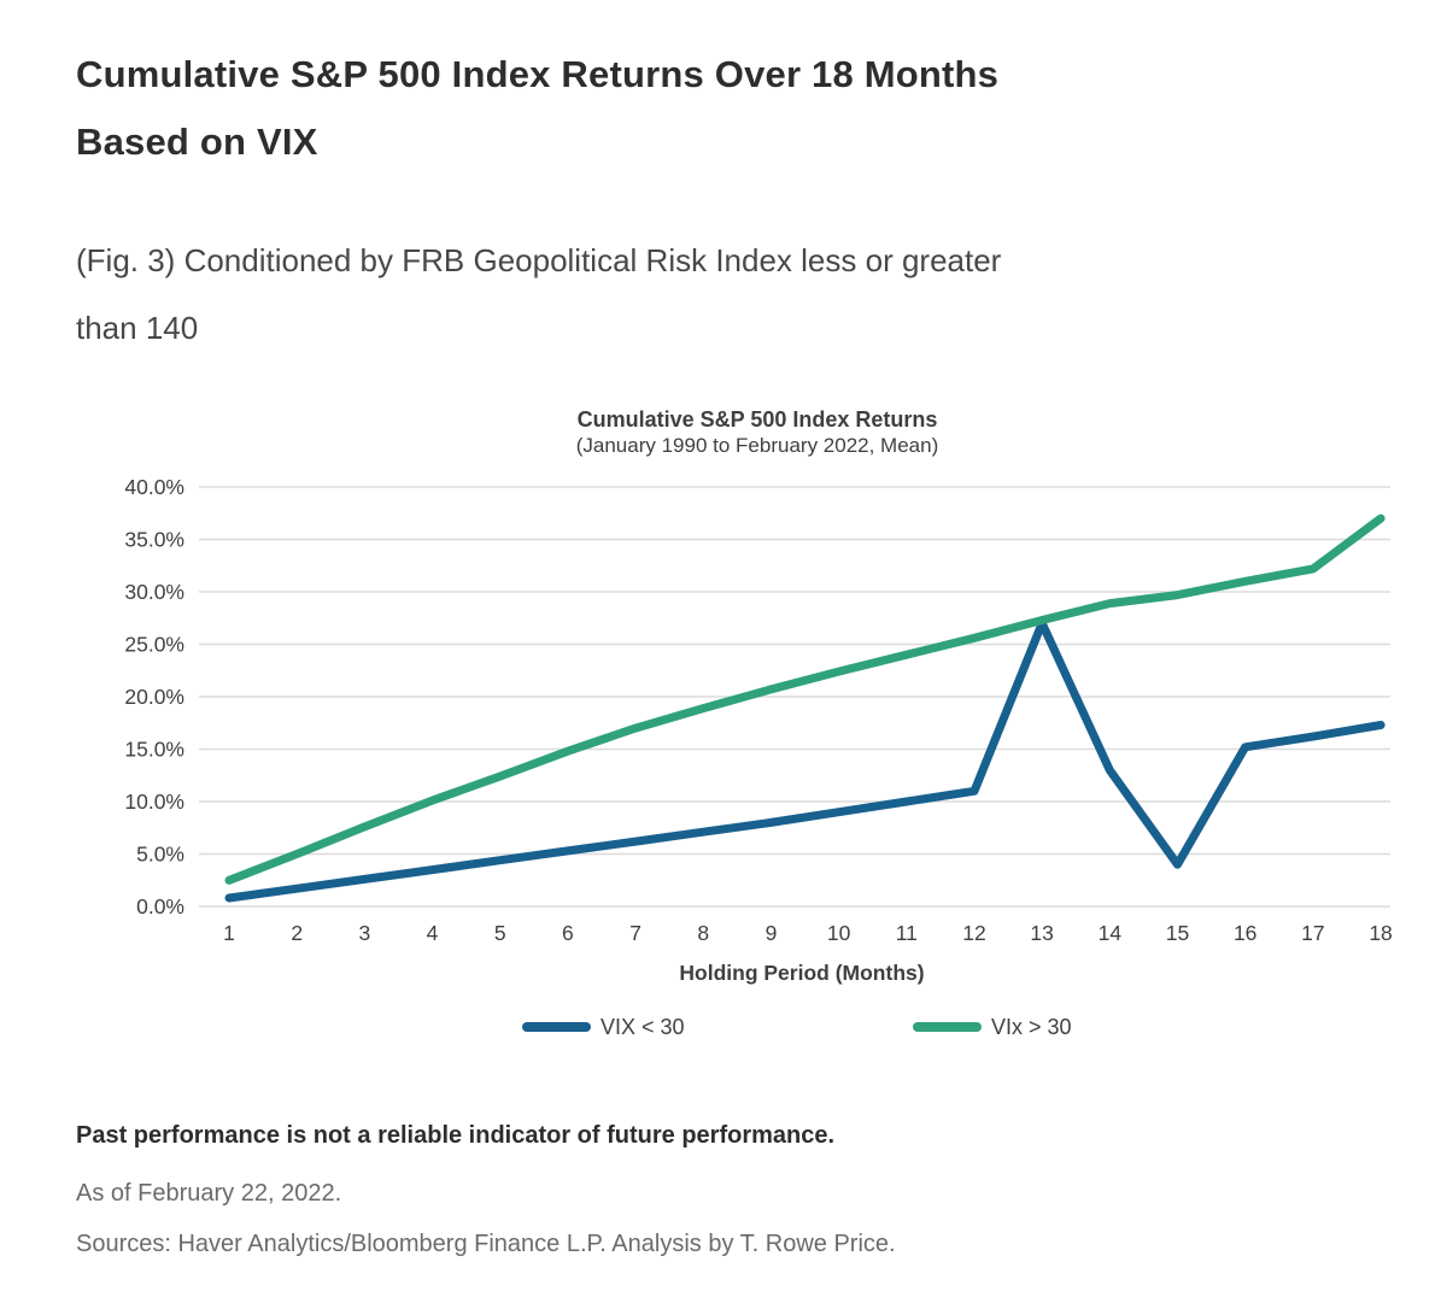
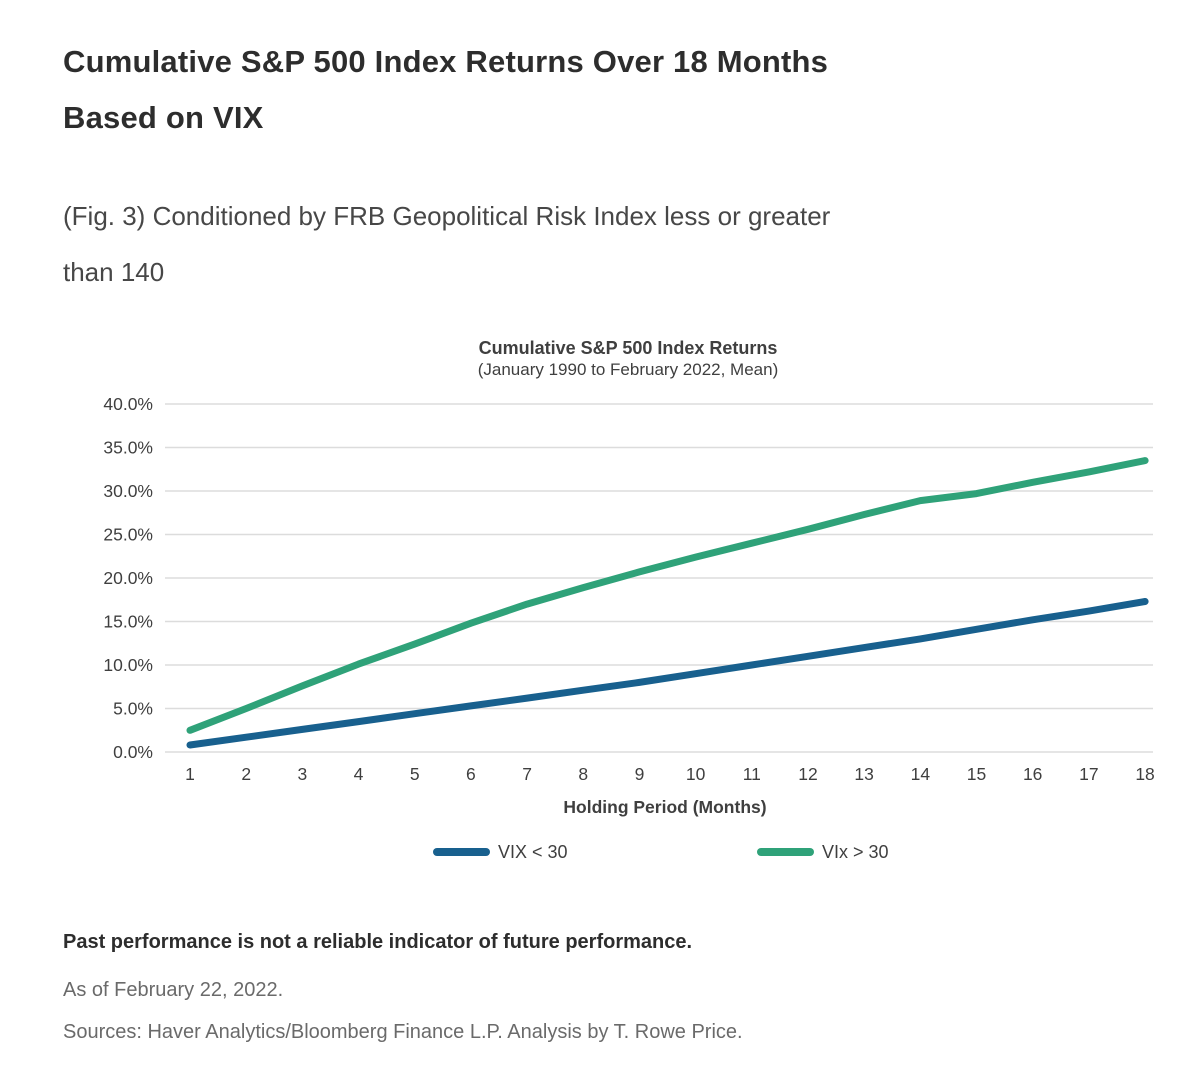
VIX < 30/13: 27% -> 12%
VIX < 30/15: 4% -> 14%
VIx > 30/18: 37% -> 34%
